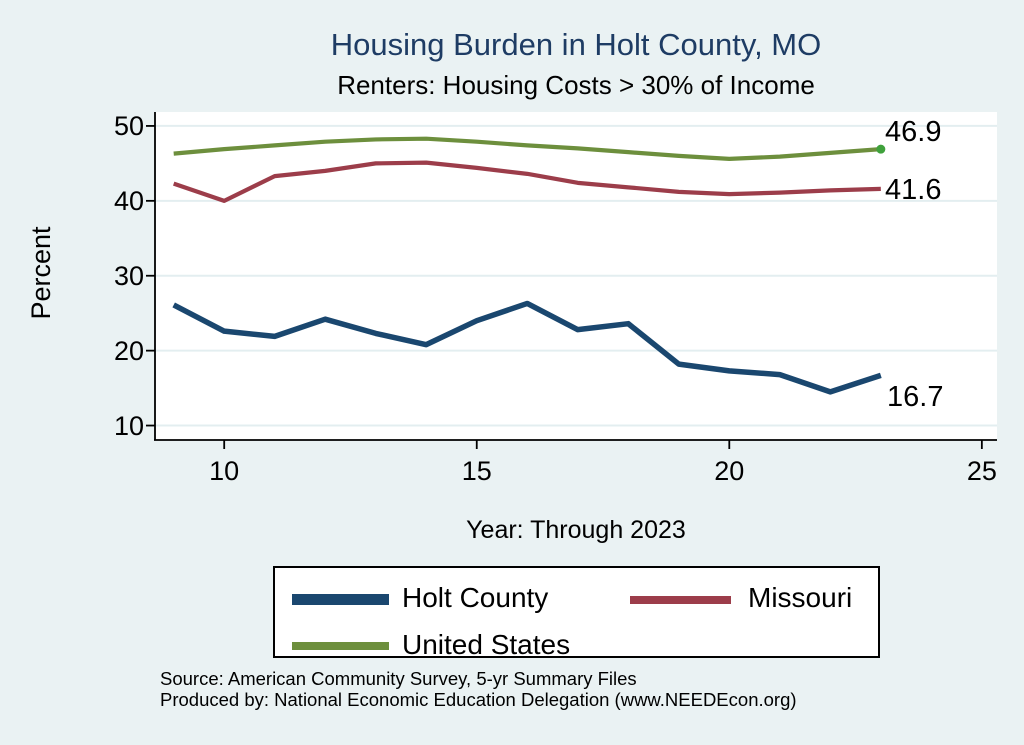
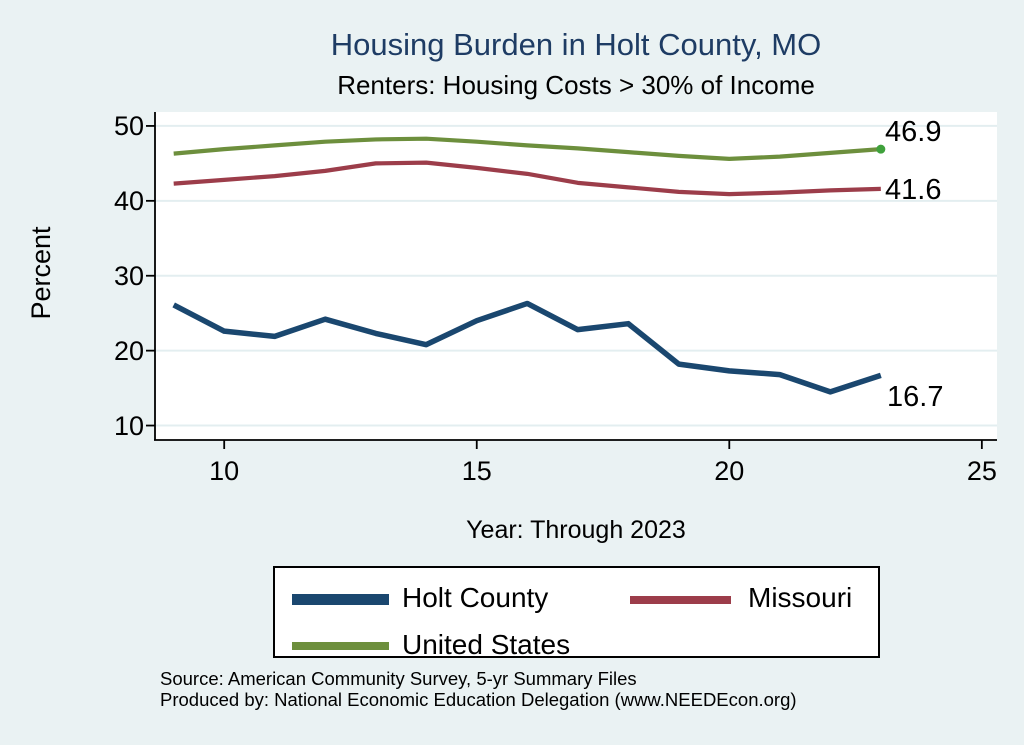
Missouri/10: 40 -> 43
